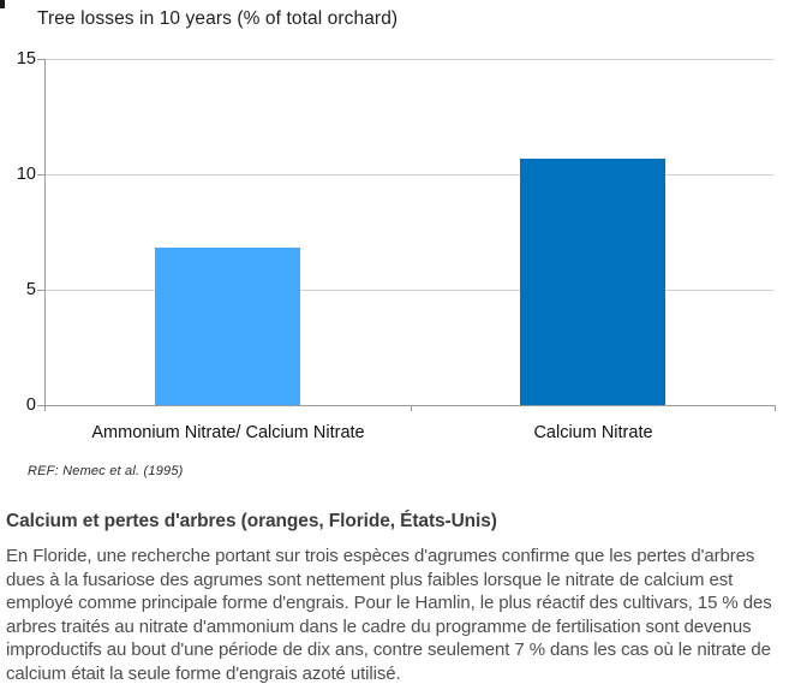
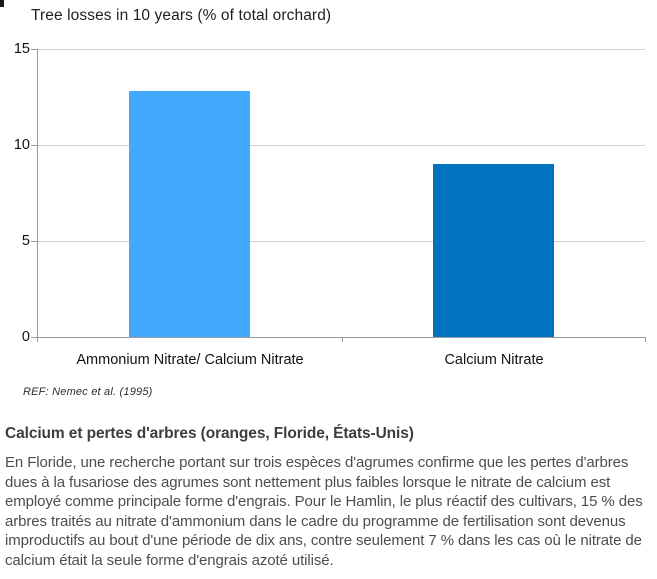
Ammonium Nitrate/ Calcium Nitrate: 6.8 -> 12.8
Calcium Nitrate: 10.7 -> 9.0
